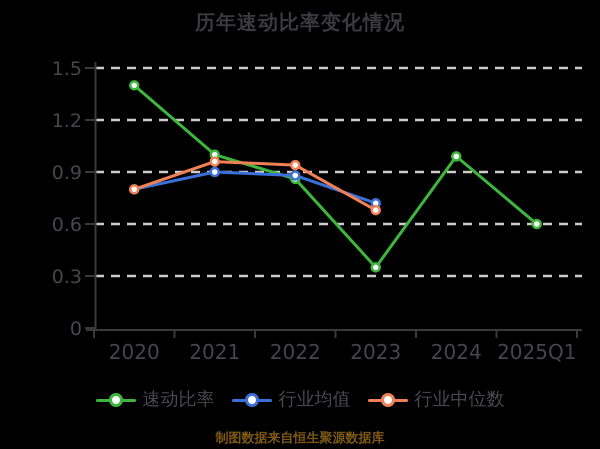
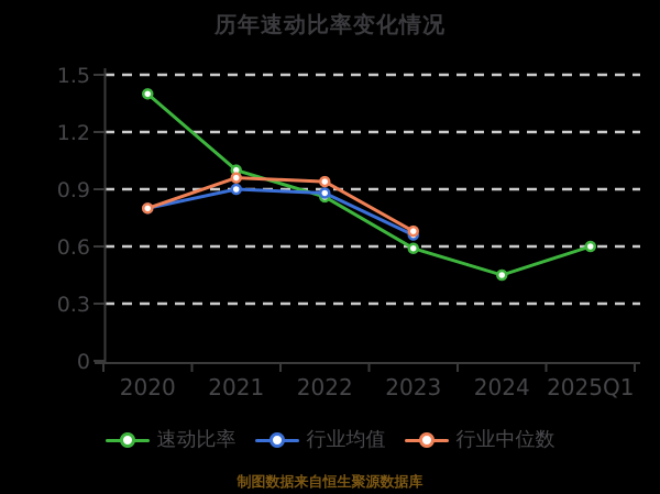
速动比率/2023: 0.35 -> 0.59
行业均值/2023: 0.72 -> 0.66
速动比率/2024: 0.99 -> 0.45
